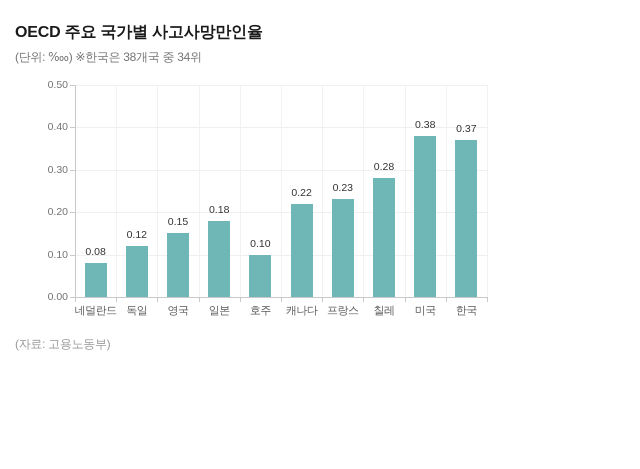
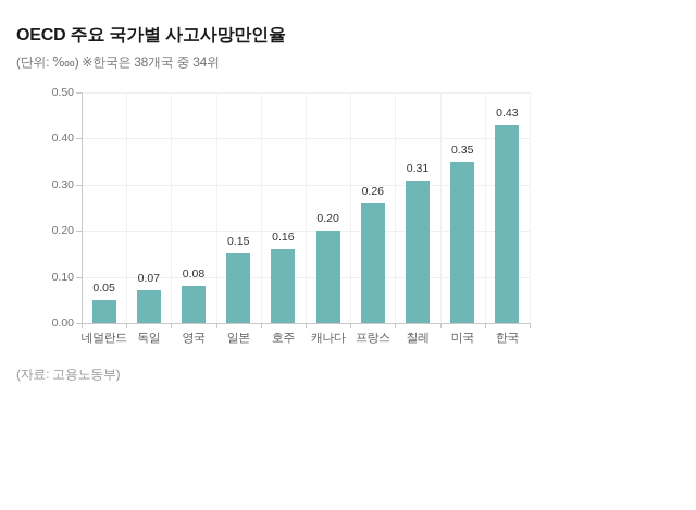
네덜란드: 0.08 -> 0.05
독일: 0.12 -> 0.07
영국: 0.15 -> 0.08
일본: 0.18 -> 0.15
호주: 0.10 -> 0.16
캐나다: 0.22 -> 0.20
프랑스: 0.23 -> 0.26
칠레: 0.28 -> 0.31
미국: 0.38 -> 0.35
한국: 0.37 -> 0.43
